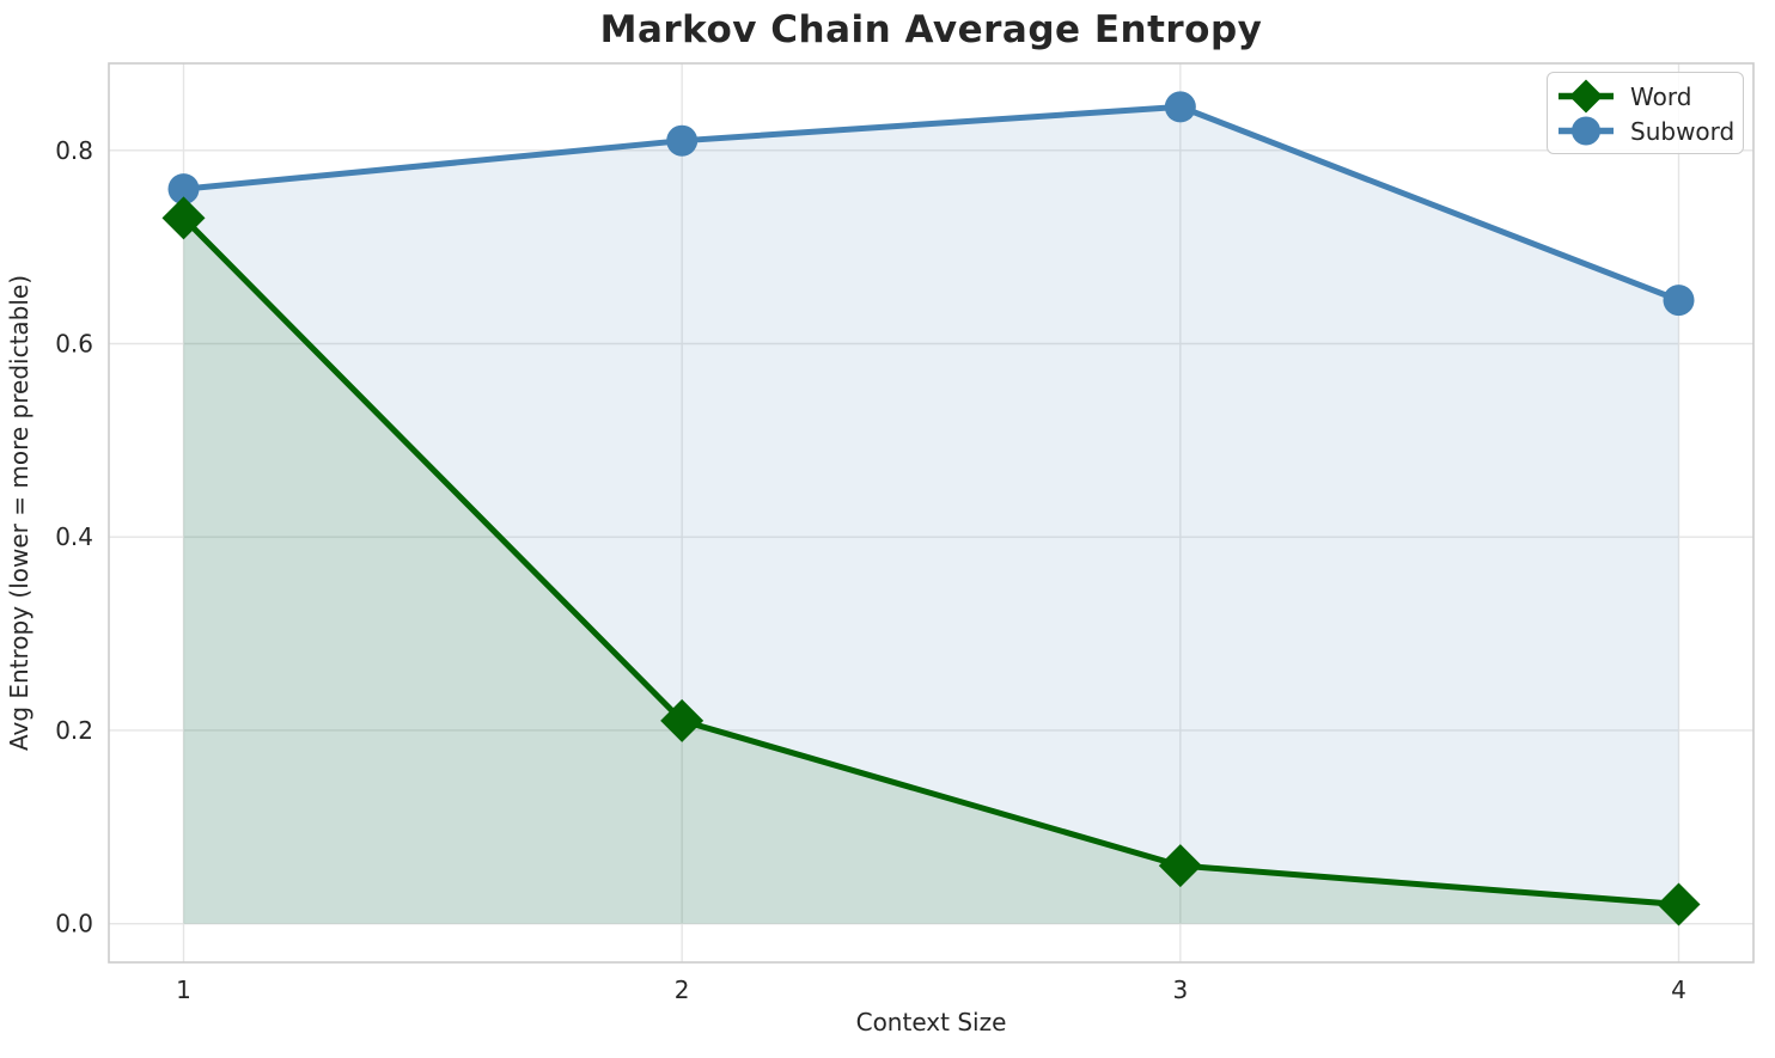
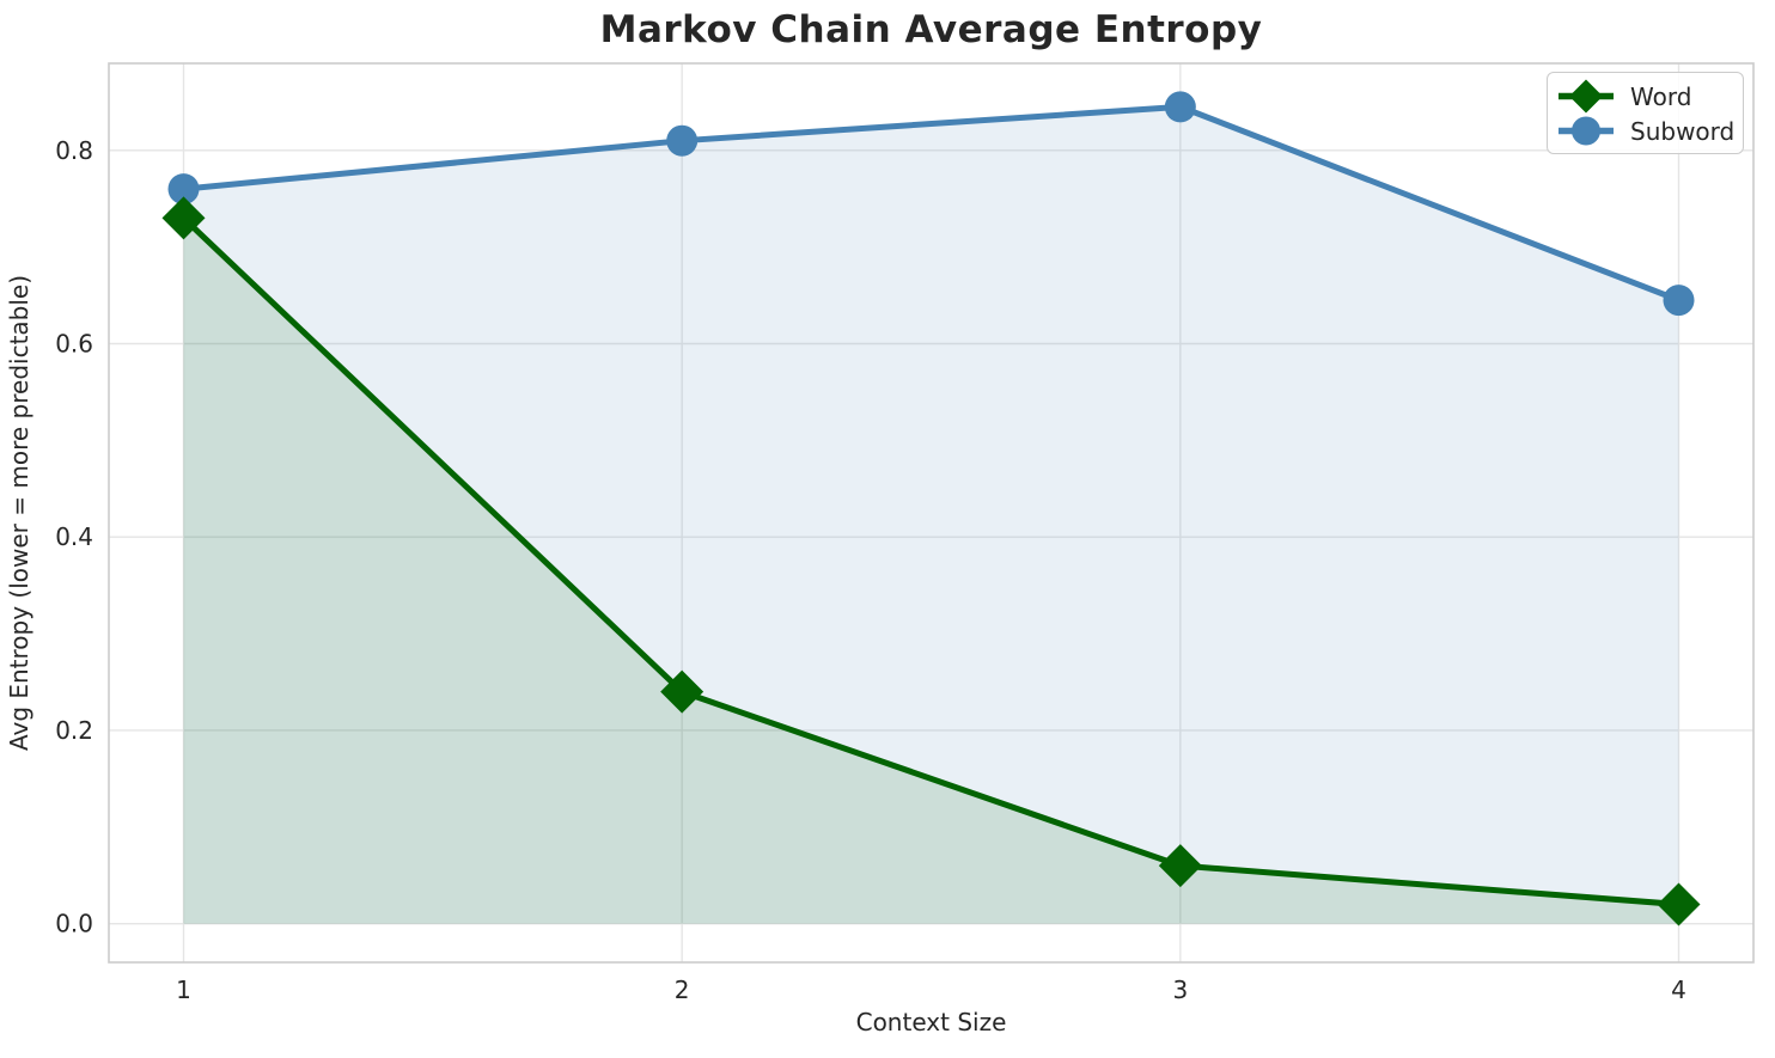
Word/2: 0.21 -> 0.24
